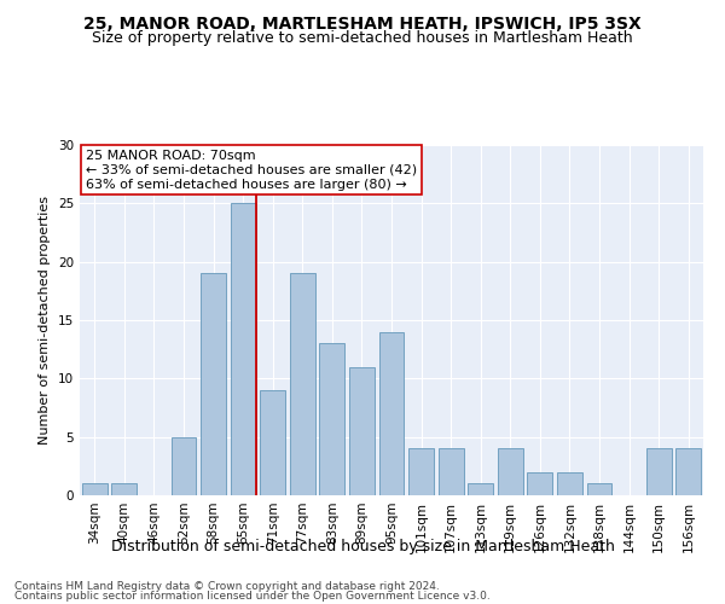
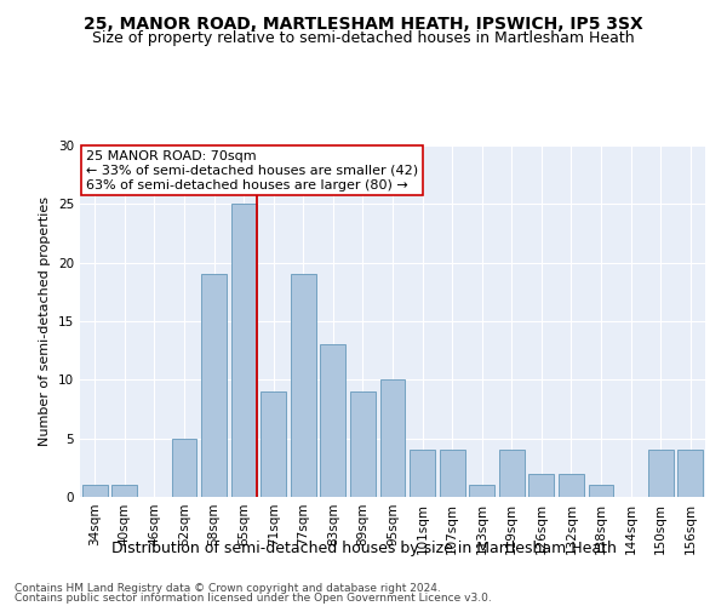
89sqm: 11 -> 9
95sqm: 14 -> 10
